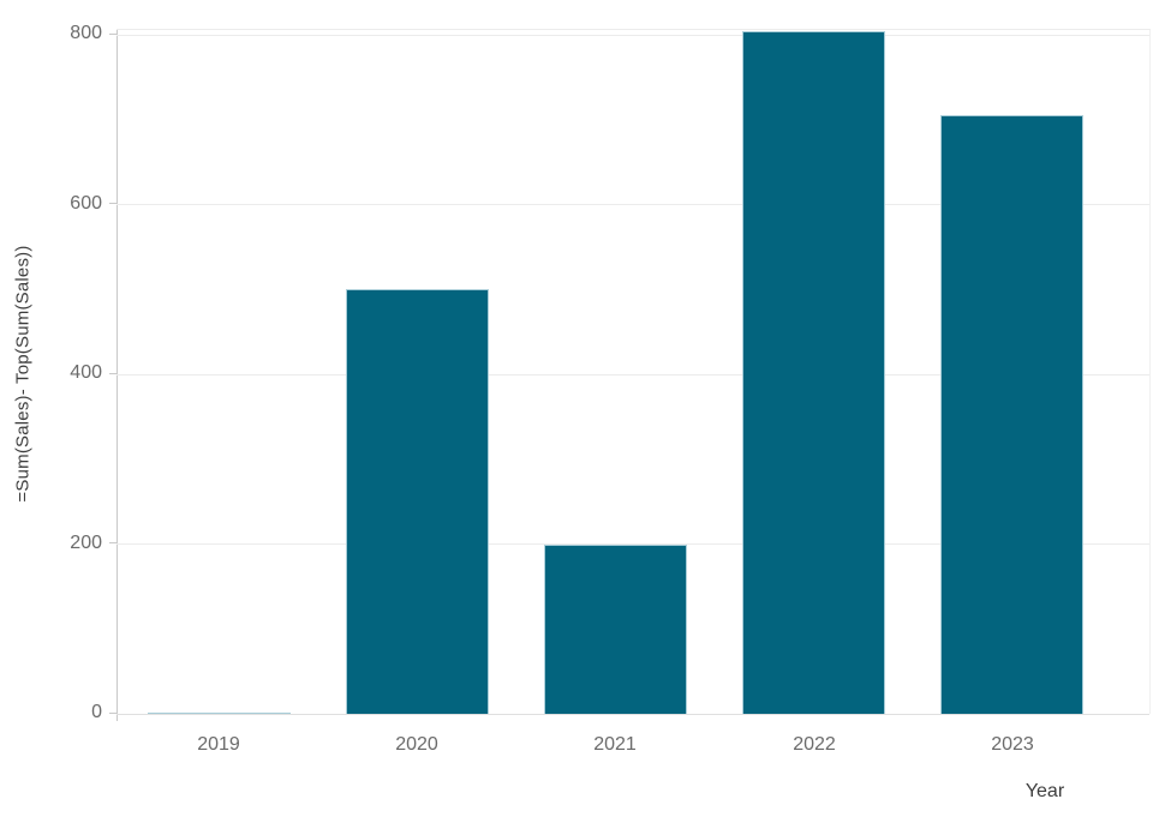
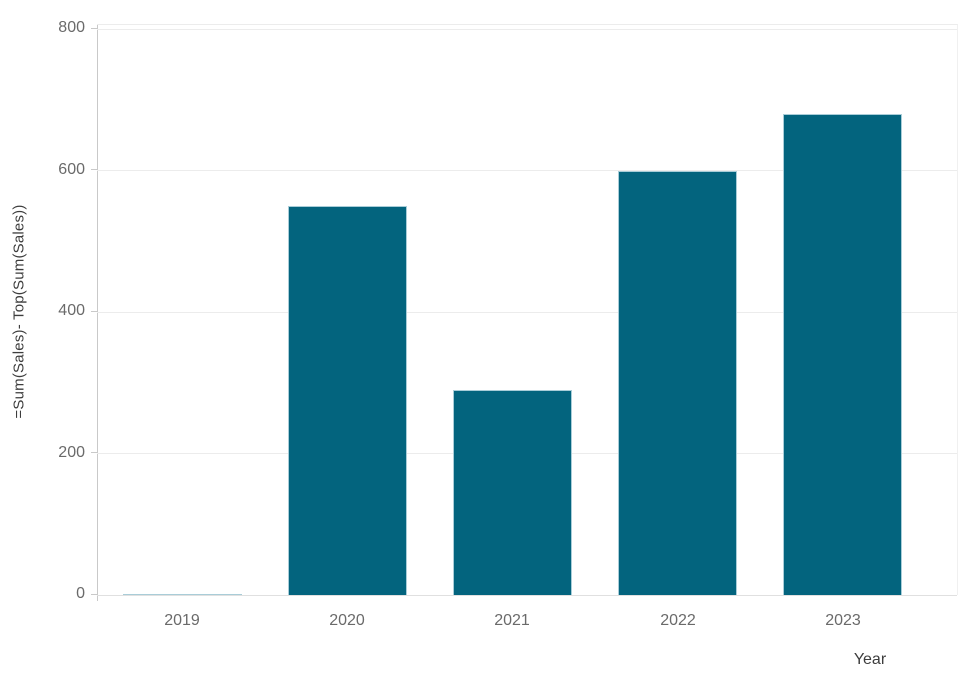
2020: 500 -> 550
2021: 200 -> 290
2022: 800 -> 600
2023: 700 -> 680
